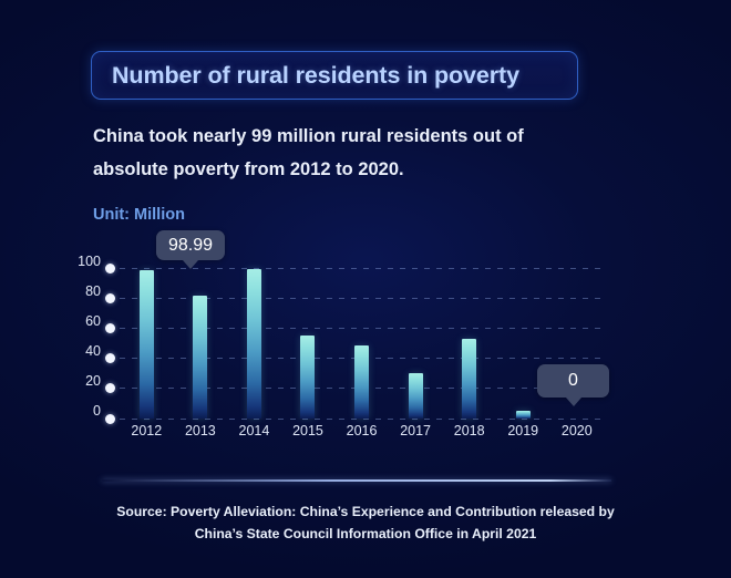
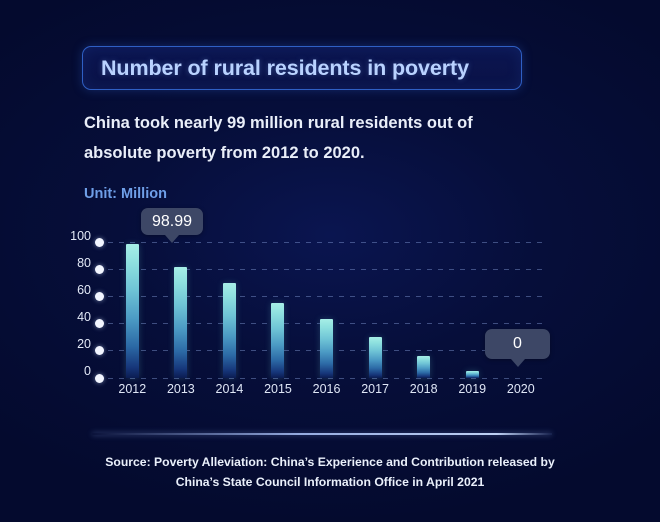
2014: 100 -> 70
2016: 49 -> 43
2018: 53 -> 17
